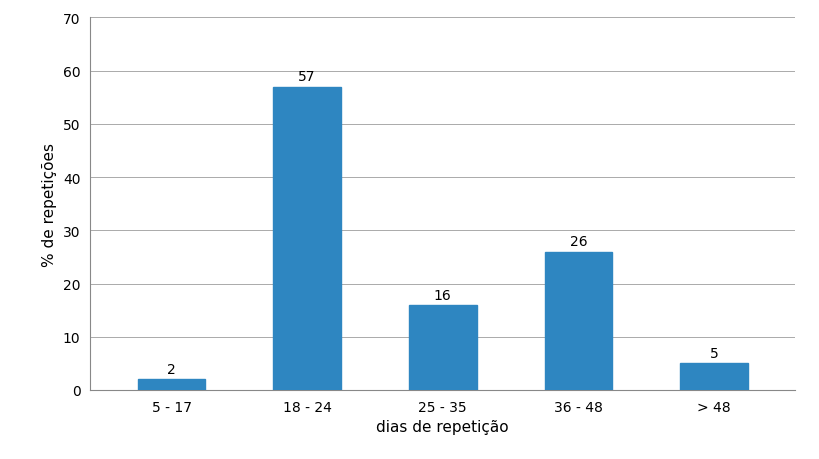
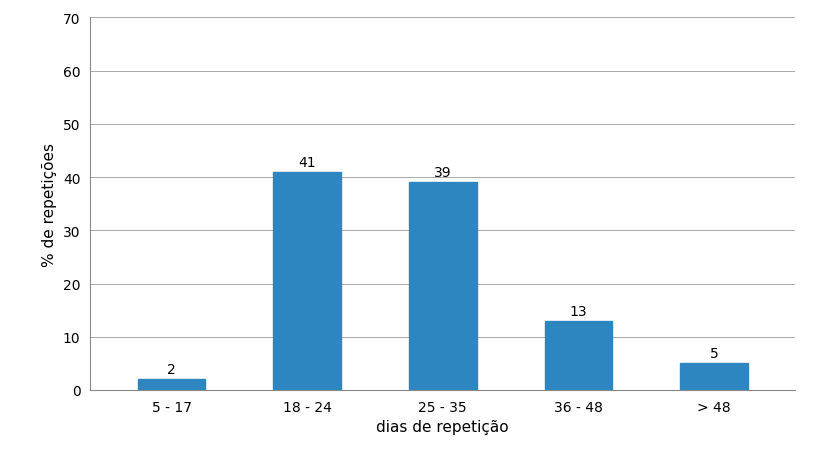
18 - 24: 57 -> 41
25 - 35: 16 -> 39
36 - 48: 26 -> 13
